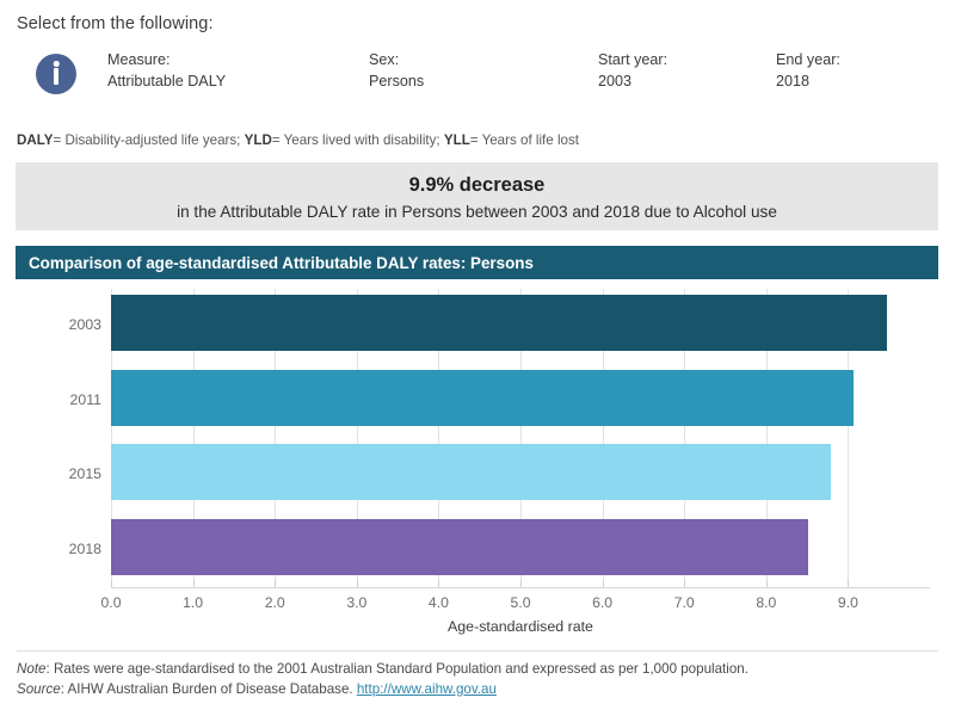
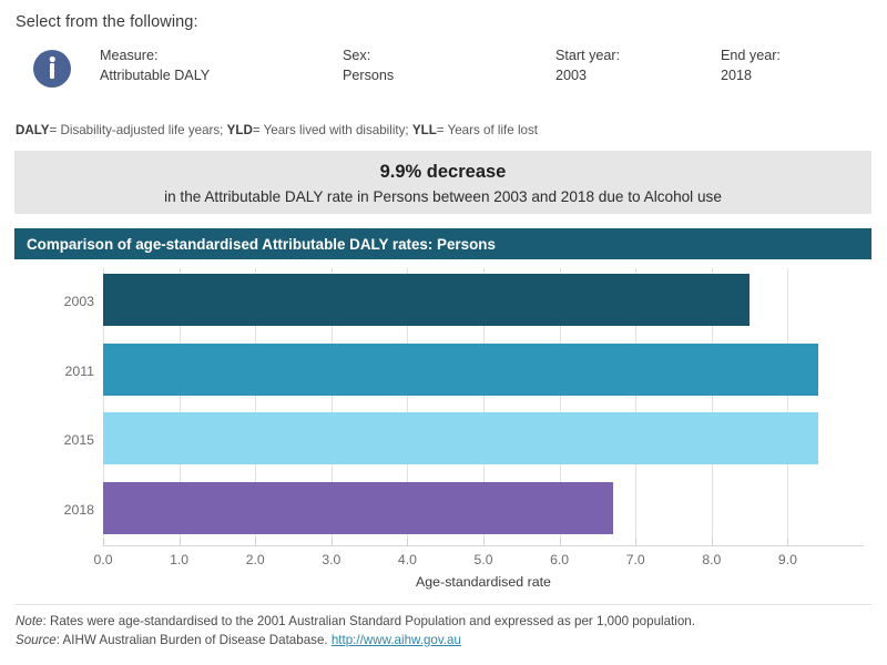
2003: 9.5 -> 8.5
2011: 9.1 -> 9.4
2015: 8.8 -> 9.4
2018: 8.5 -> 6.7
